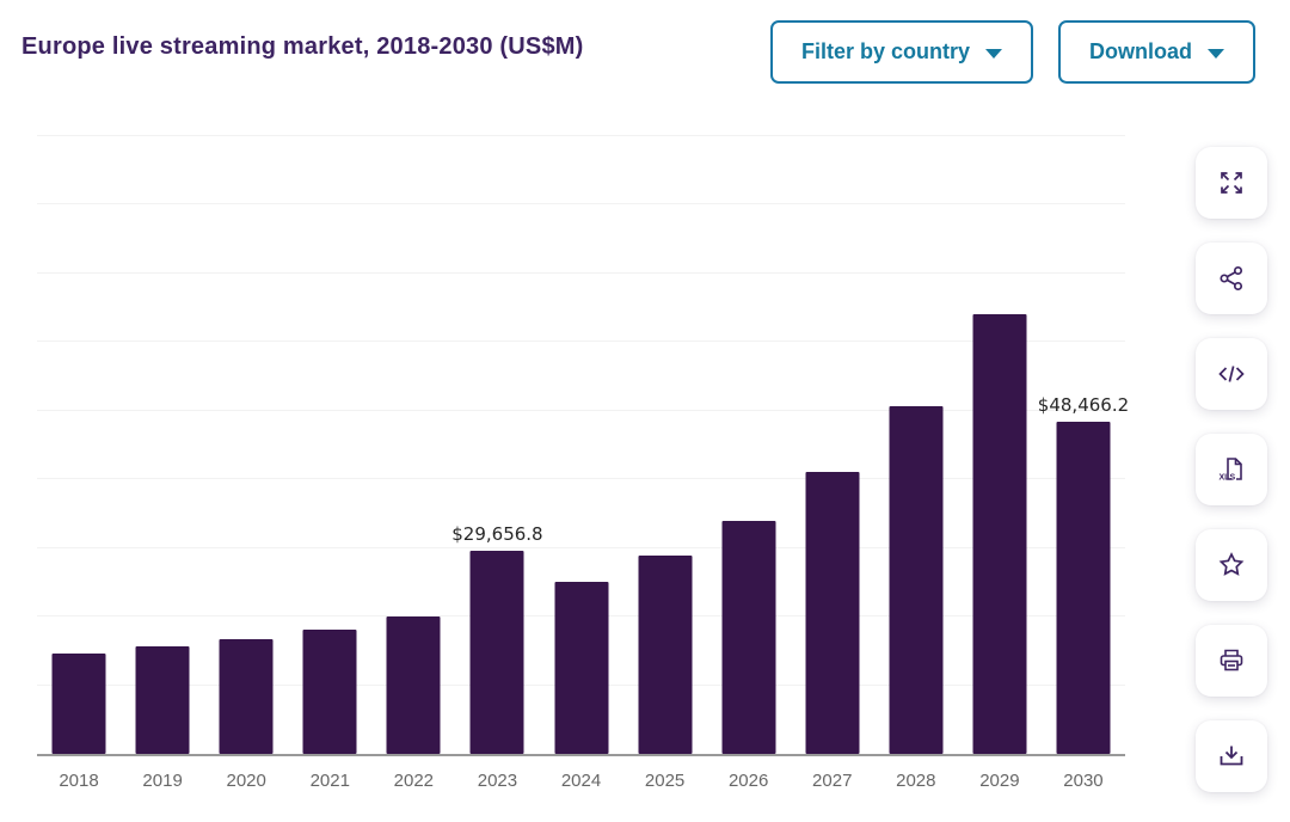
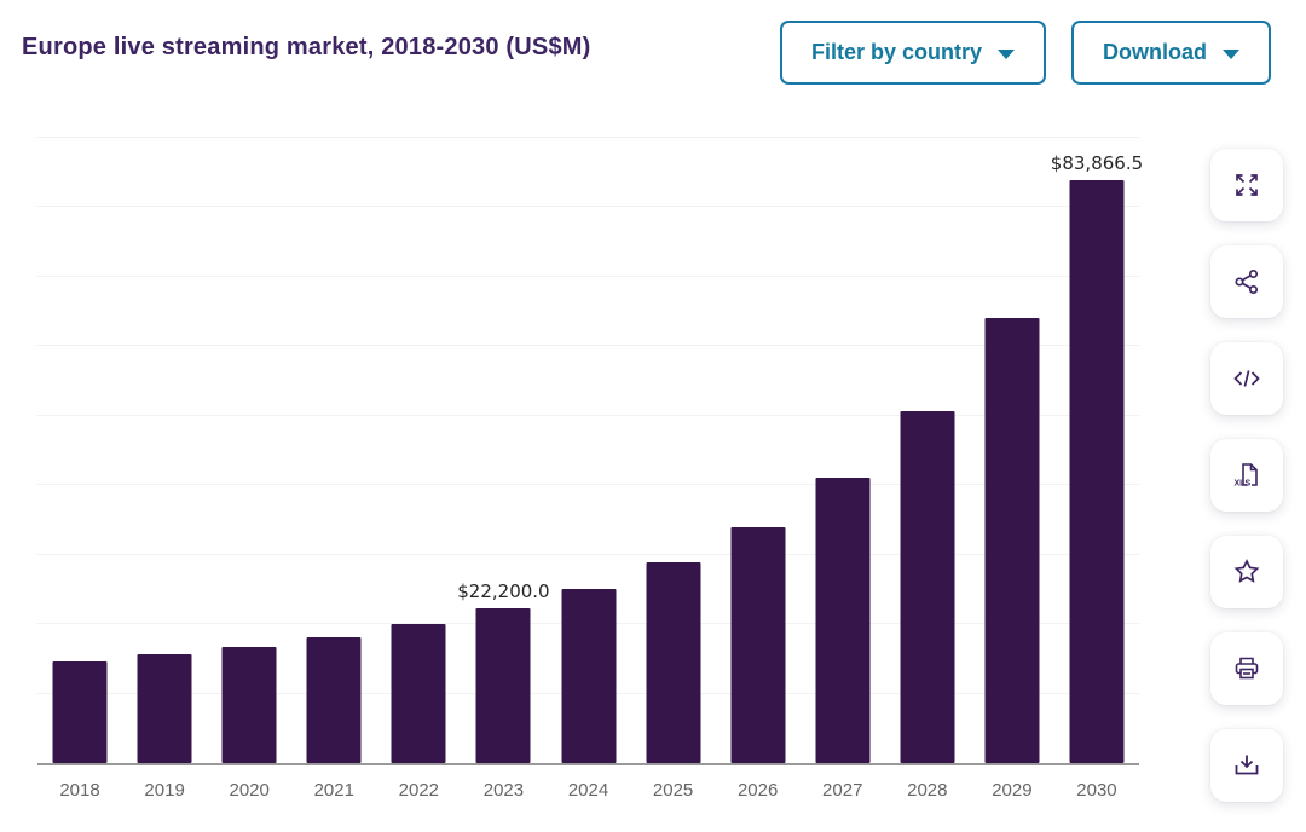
2023: $29,656.8 -> $22,200.0
2030: $48,466.2 -> $83,866.5
